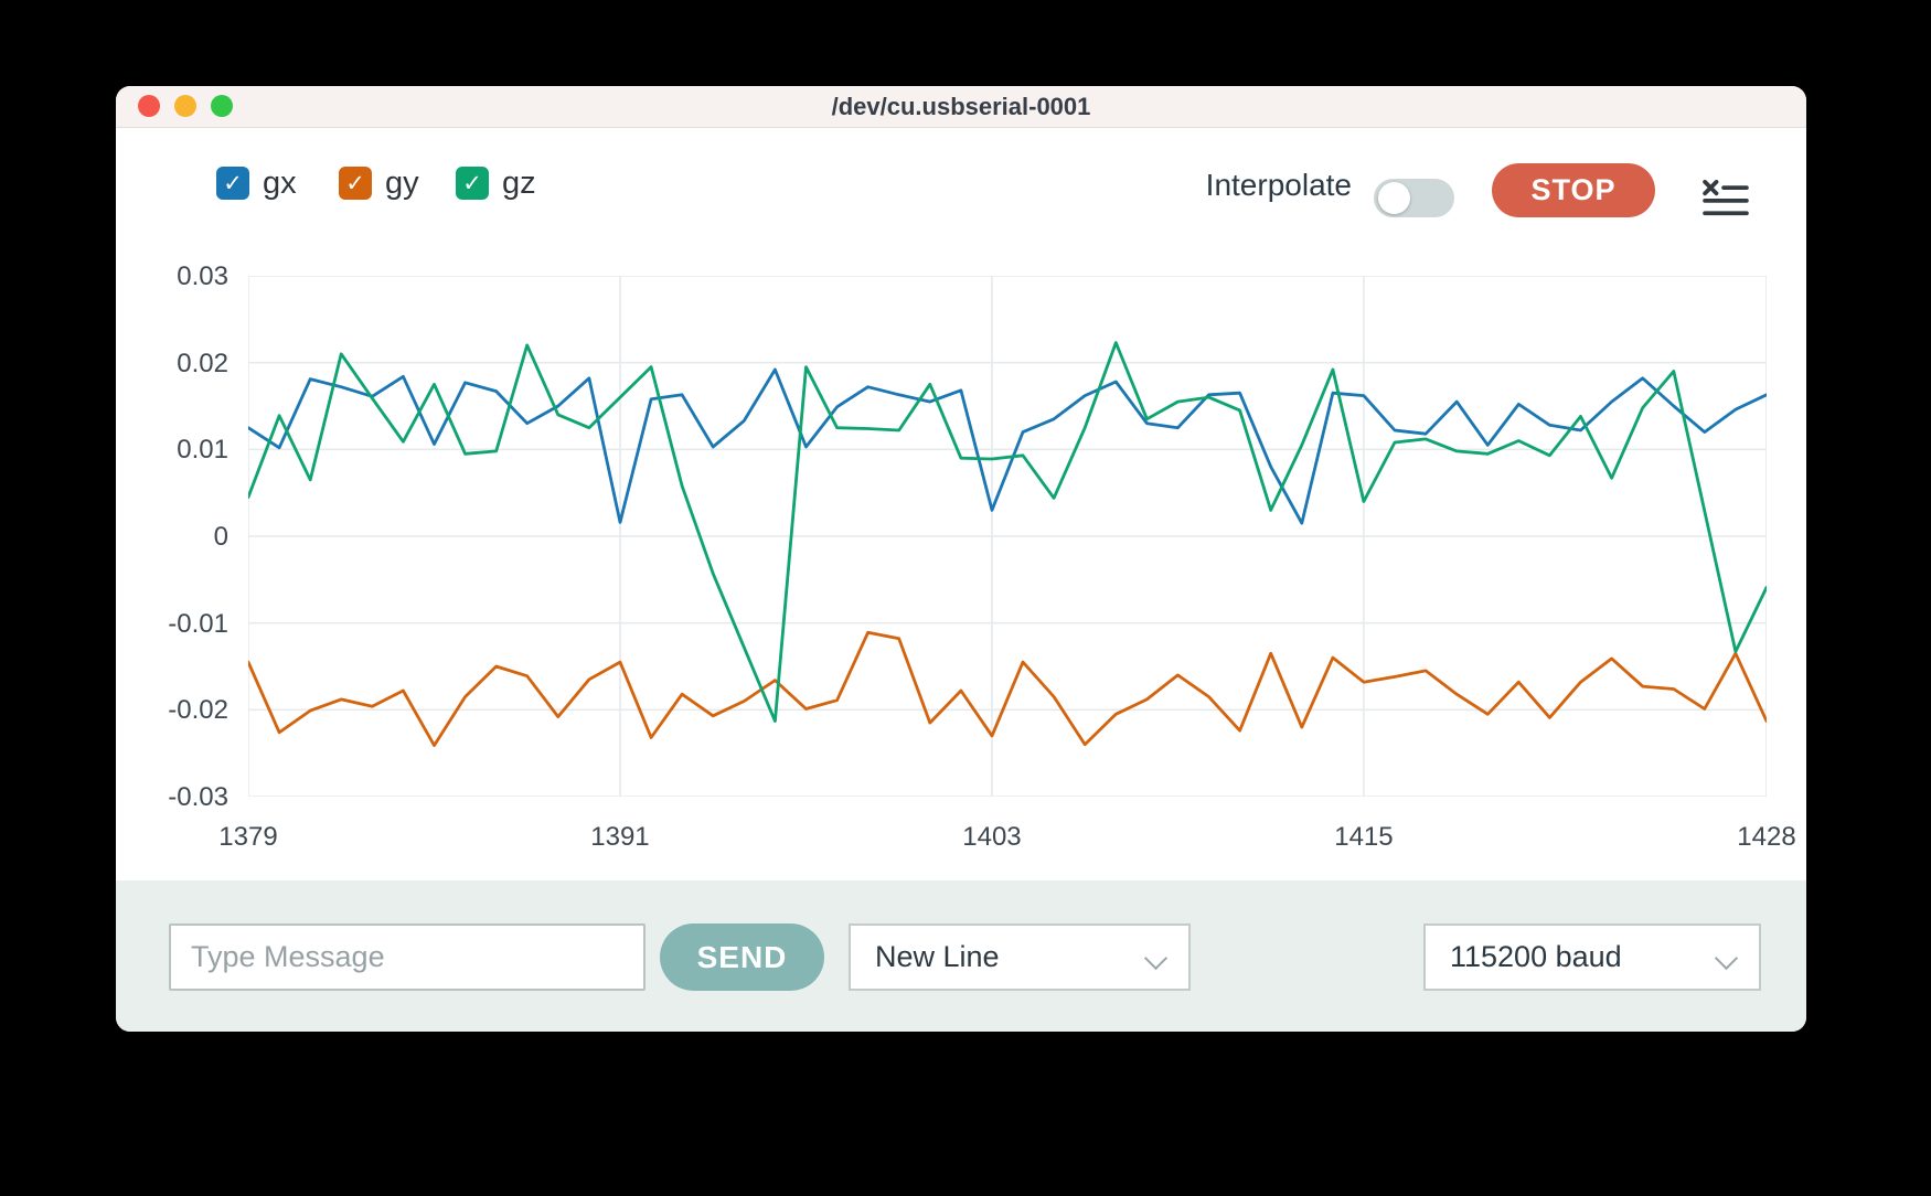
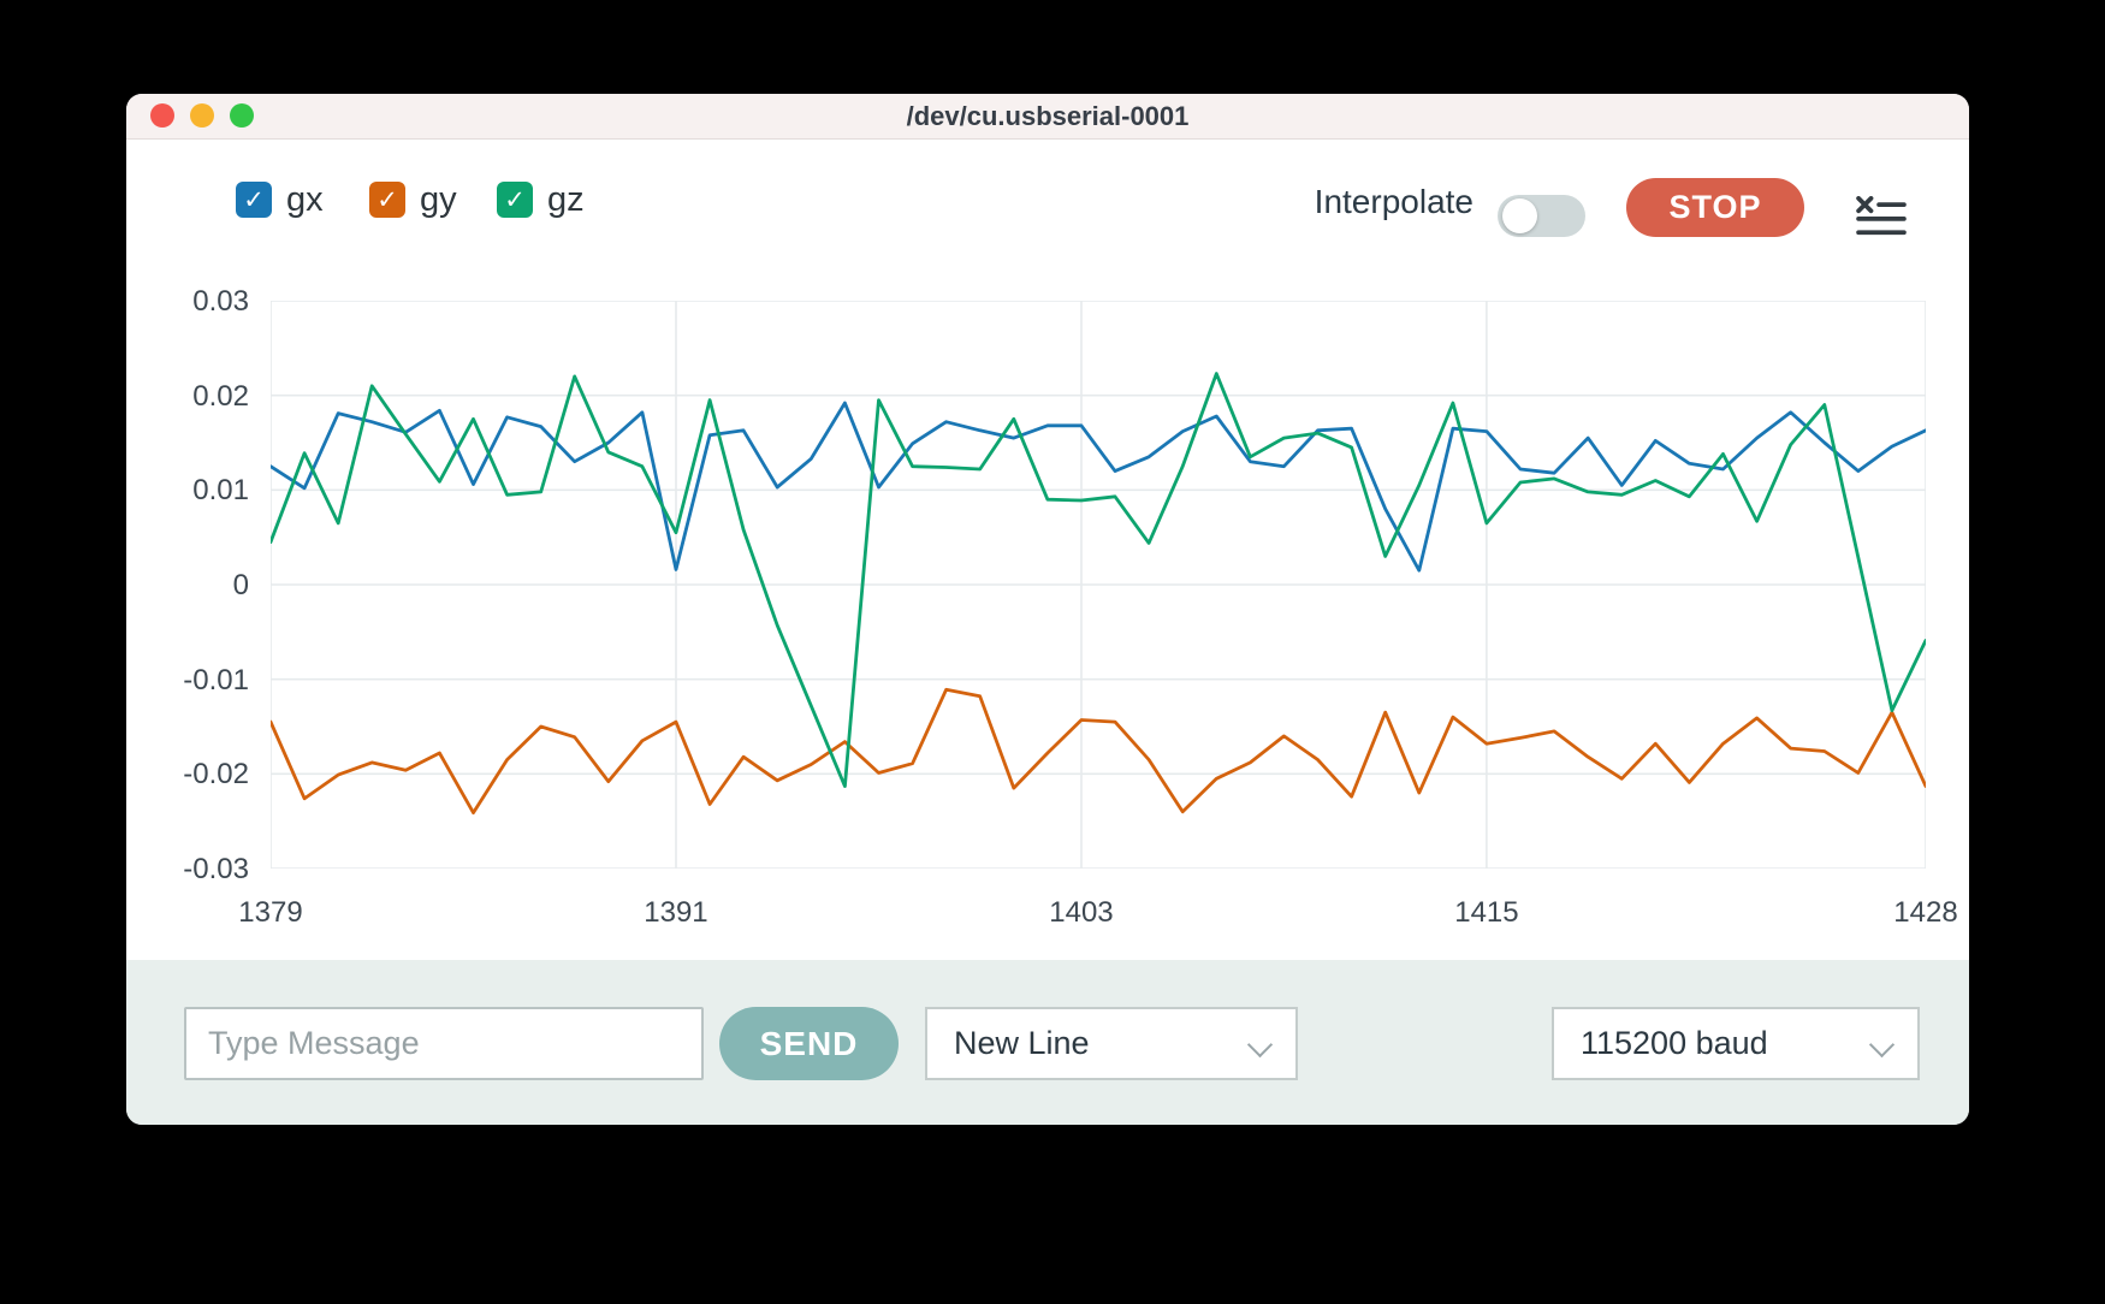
gz/1391: 0.016 -> 0.005
gx/1403: 0.003 -> 0.017
gy/1403: -0.023 -> -0.014
gz/1415: 0.004 -> 0.006
